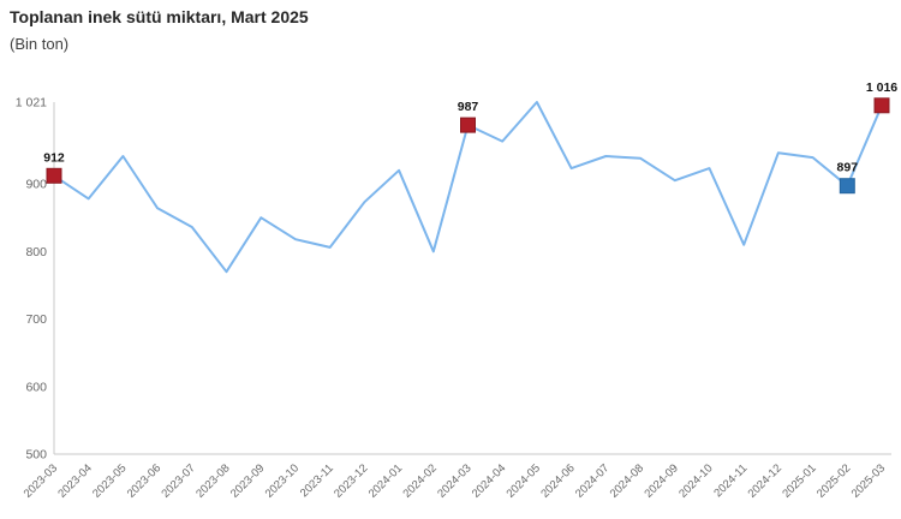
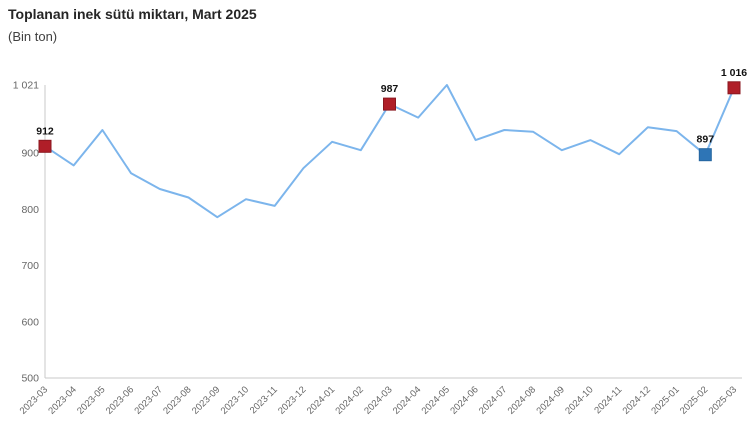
2023-08: 770 -> 820
2023-09: 850 -> 790
2024-02: 800 -> 900
2024-11: 810 -> 900
